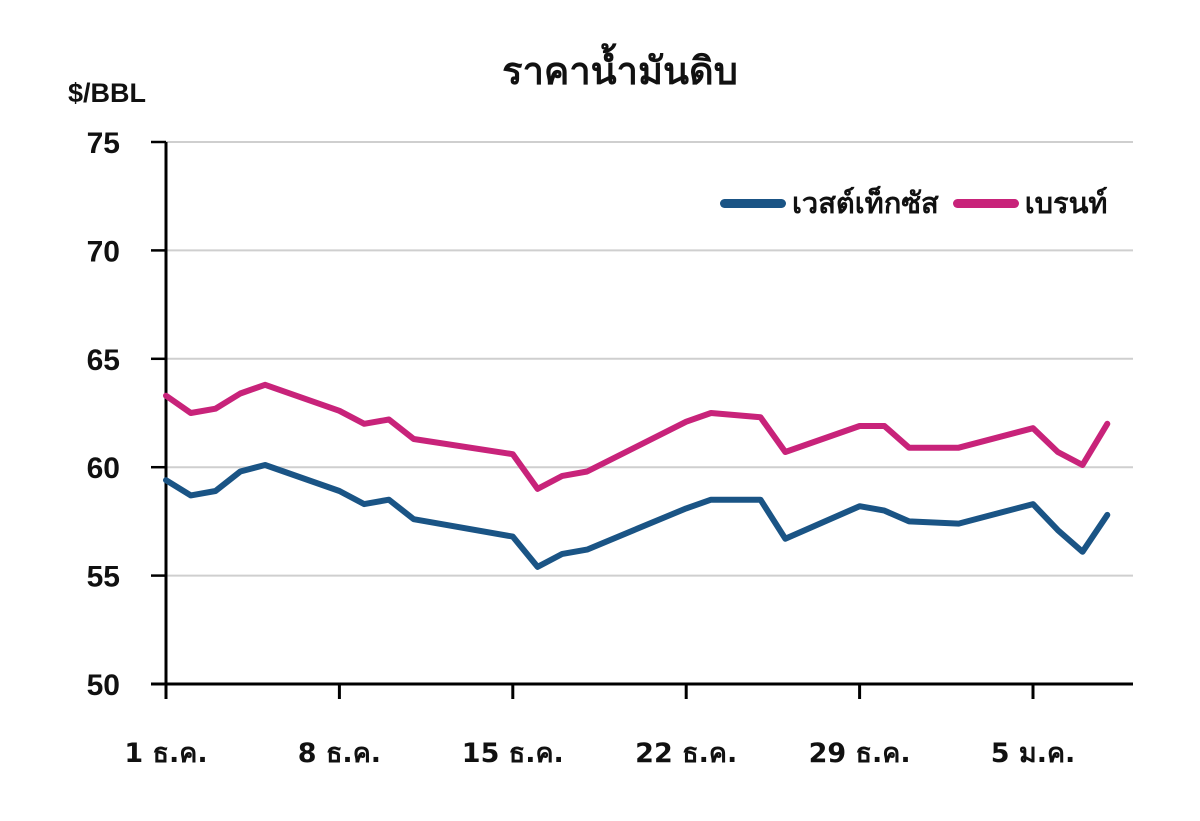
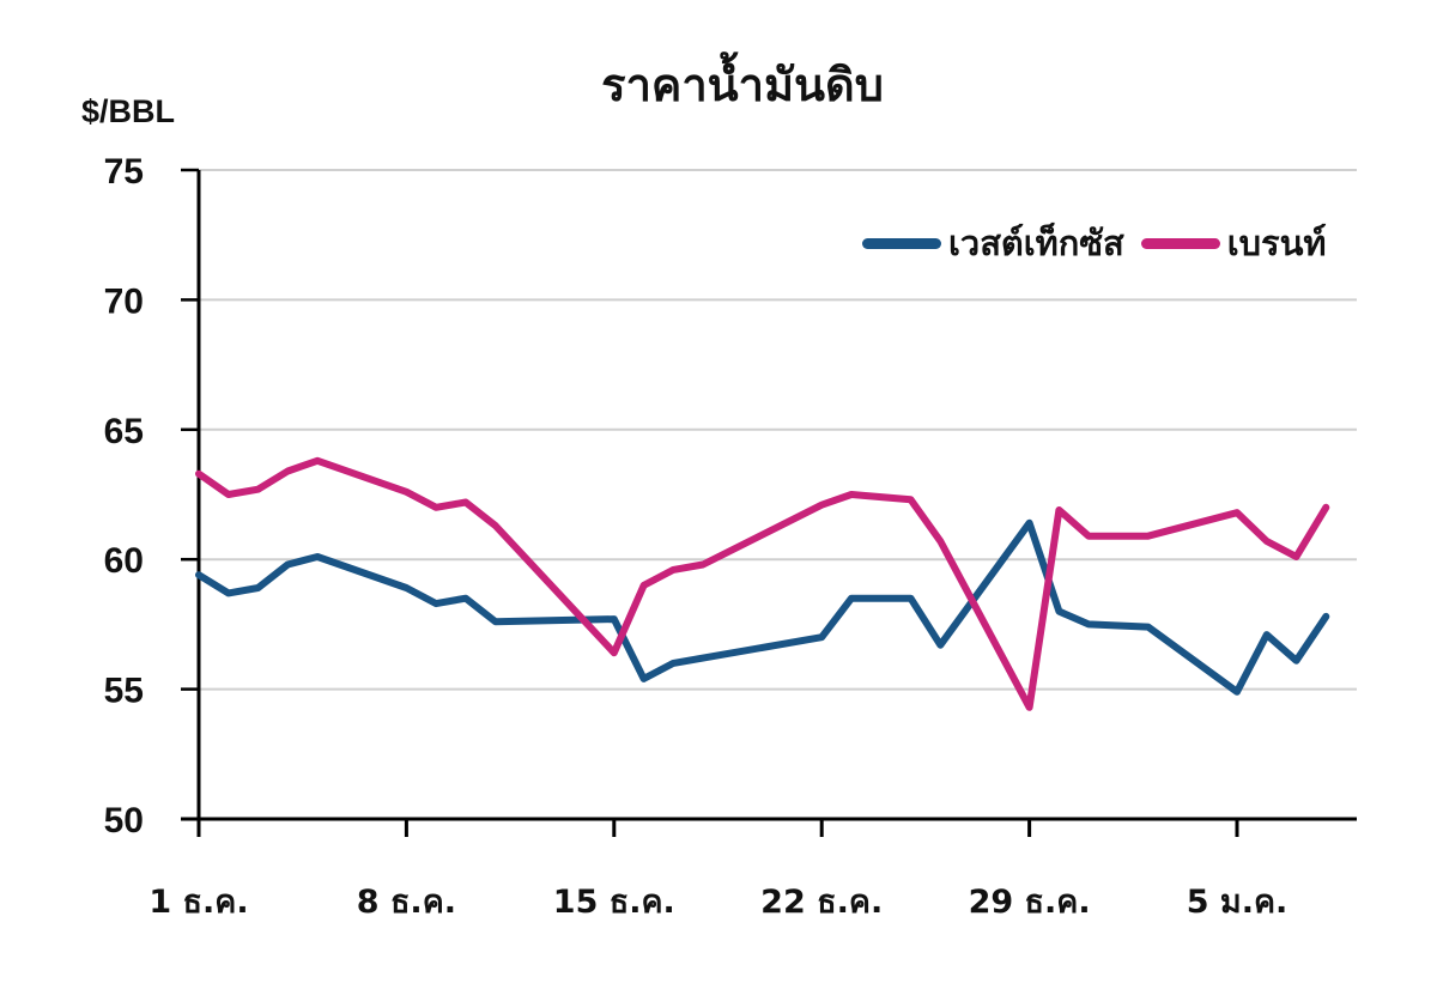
เวสต์เท็กซัส/15 ธ.ค.: 56.8 -> 57.7
เบรนท์/15 ธ.ค.: 60.6 -> 56.4
เวสต์เท็กซัส/22 ธ.ค.: 58.1 -> 57.0
เวสต์เท็กซัส/29 ธ.ค.: 58.2 -> 61.4
เบรนท์/29 ธ.ค.: 61.9 -> 54.3
เวสต์เท็กซัส/5 ม.ค.: 58.3 -> 54.9
